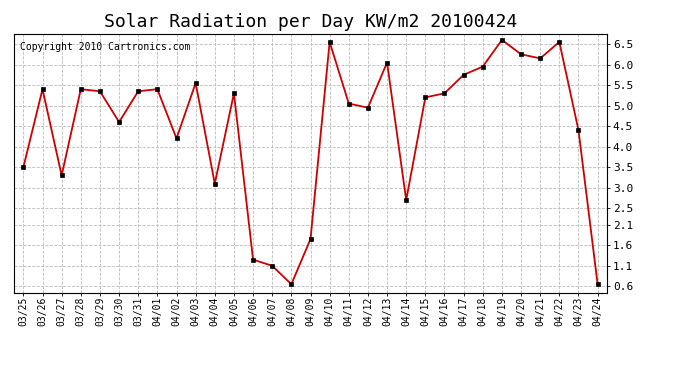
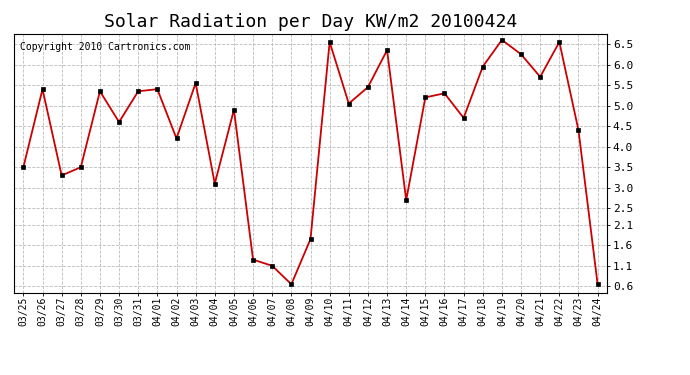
03/28: 5.40 -> 3.50
04/05: 5.30 -> 4.90
04/12: 4.95 -> 5.45
04/13: 6.05 -> 6.35
04/17: 5.75 -> 4.70
04/21: 6.15 -> 5.70
